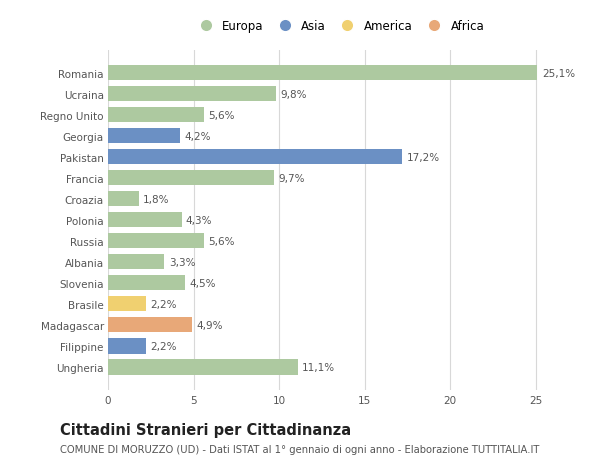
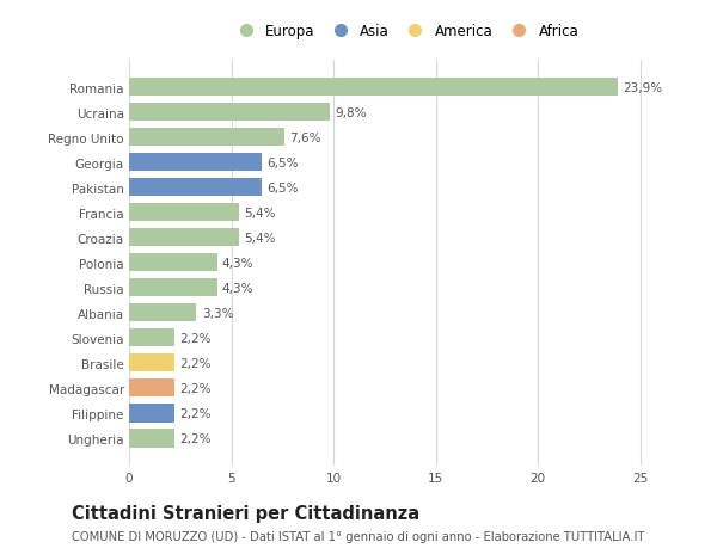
Romania: 25,1% -> 23,9%
Regno Unito: 5,6% -> 7,6%
Georgia: 4,2% -> 6,5%
Pakistan: 17,2% -> 6,5%
Francia: 9,7% -> 5,4%
Croazia: 1,8% -> 5,4%
Russia: 5,6% -> 4,3%
Slovenia: 4,5% -> 2,2%
Madagascar: 4,9% -> 2,2%
Ungheria: 11,1% -> 2,2%
